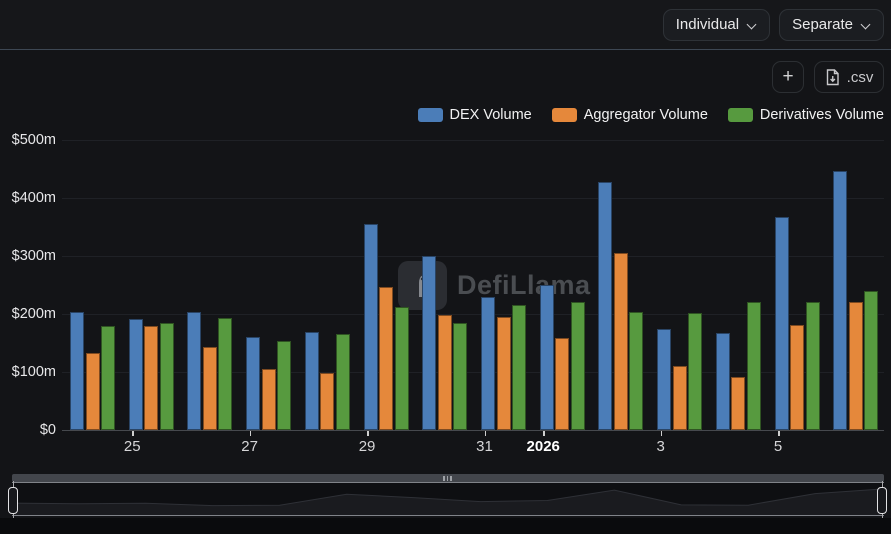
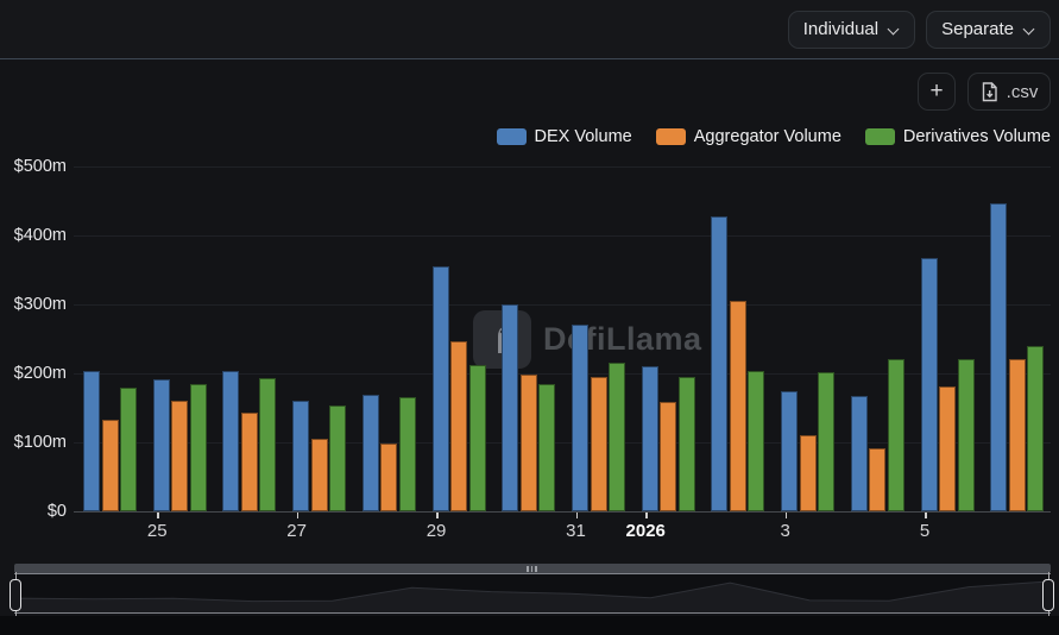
Aggregator Volume/25: $180m -> $160m
DEX Volume/31: $230m -> $270m
DEX Volume/2026: $250m -> $210m
Derivatives Volume/2026: $220m -> $190m
